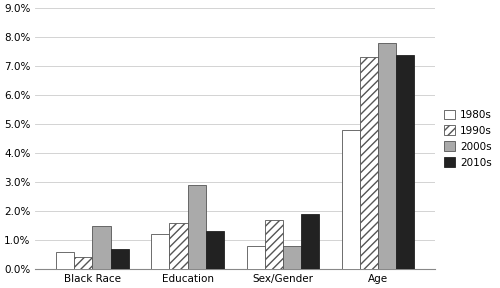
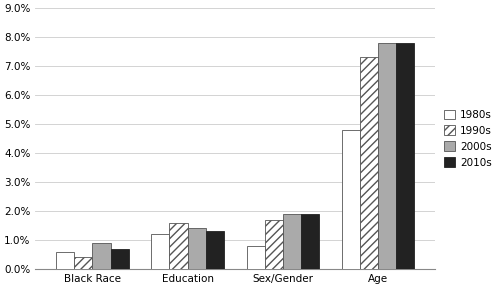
2000s/Black Race: 1.5% -> 0.9%
2000s/Education: 2.9% -> 1.4%
2000s/Sex/Gender: 0.8% -> 1.9%
2010s/Age: 7.4% -> 7.8%
